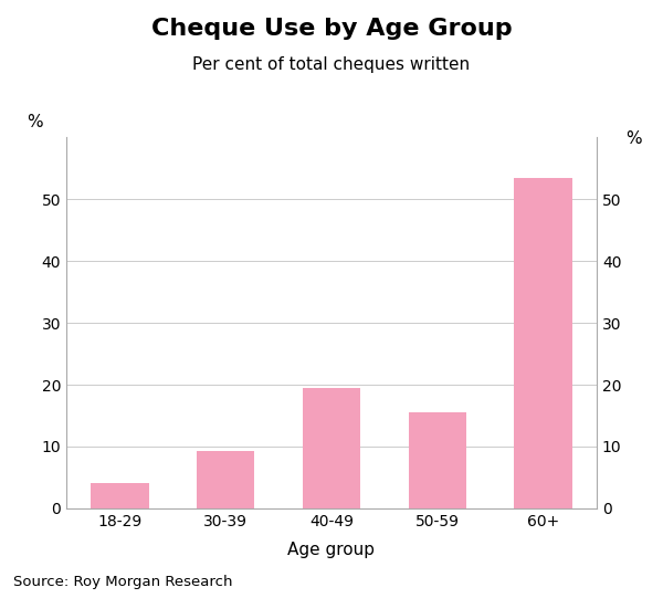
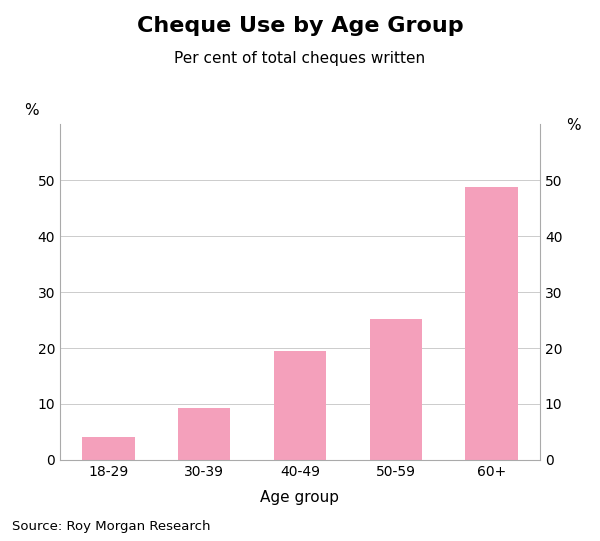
50-59: 15.5 -> 25.2
60+: 53.5 -> 48.8
